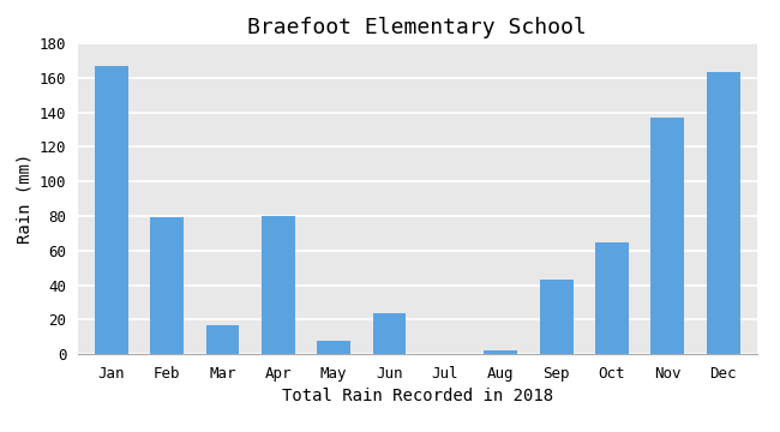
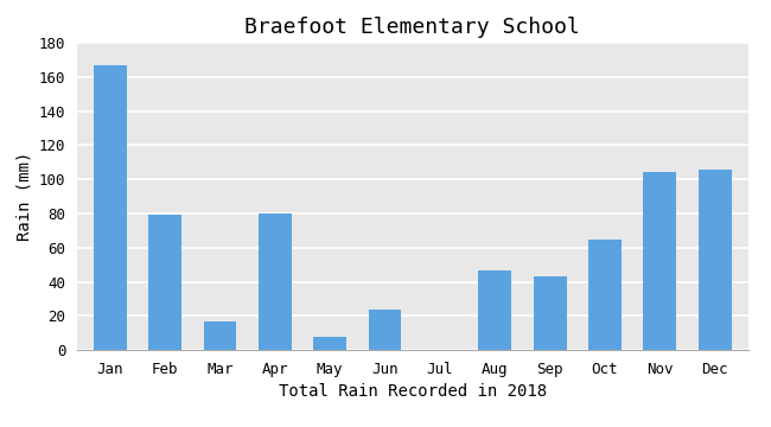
Aug: 2 -> 47
Nov: 137 -> 104
Dec: 163 -> 106
